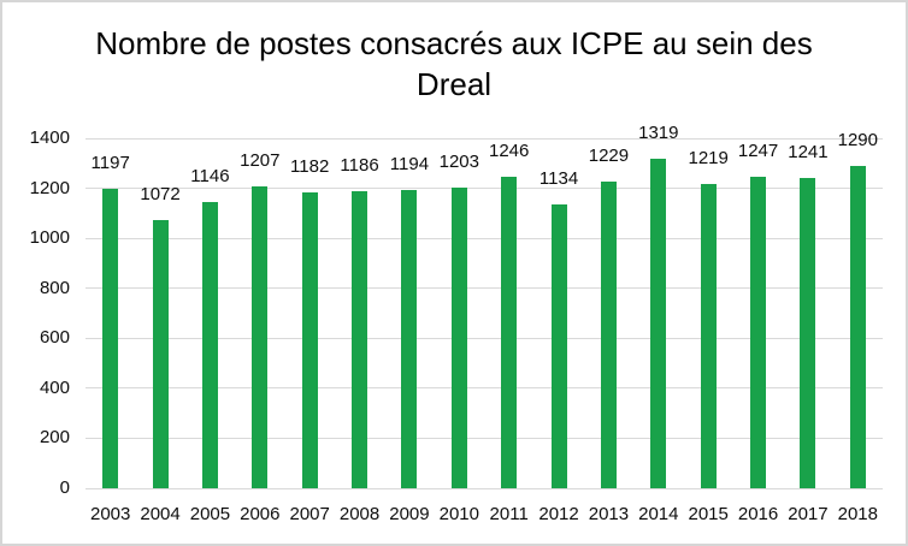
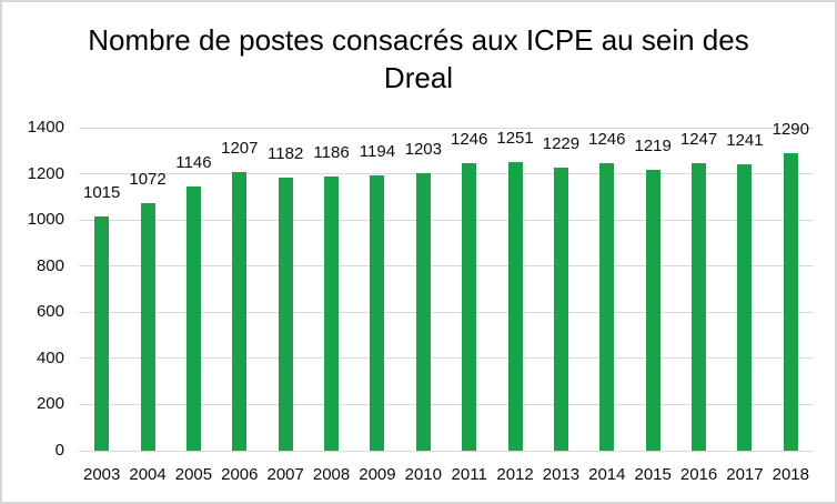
2003: 1197 -> 1015
2012: 1134 -> 1251
2014: 1319 -> 1246
